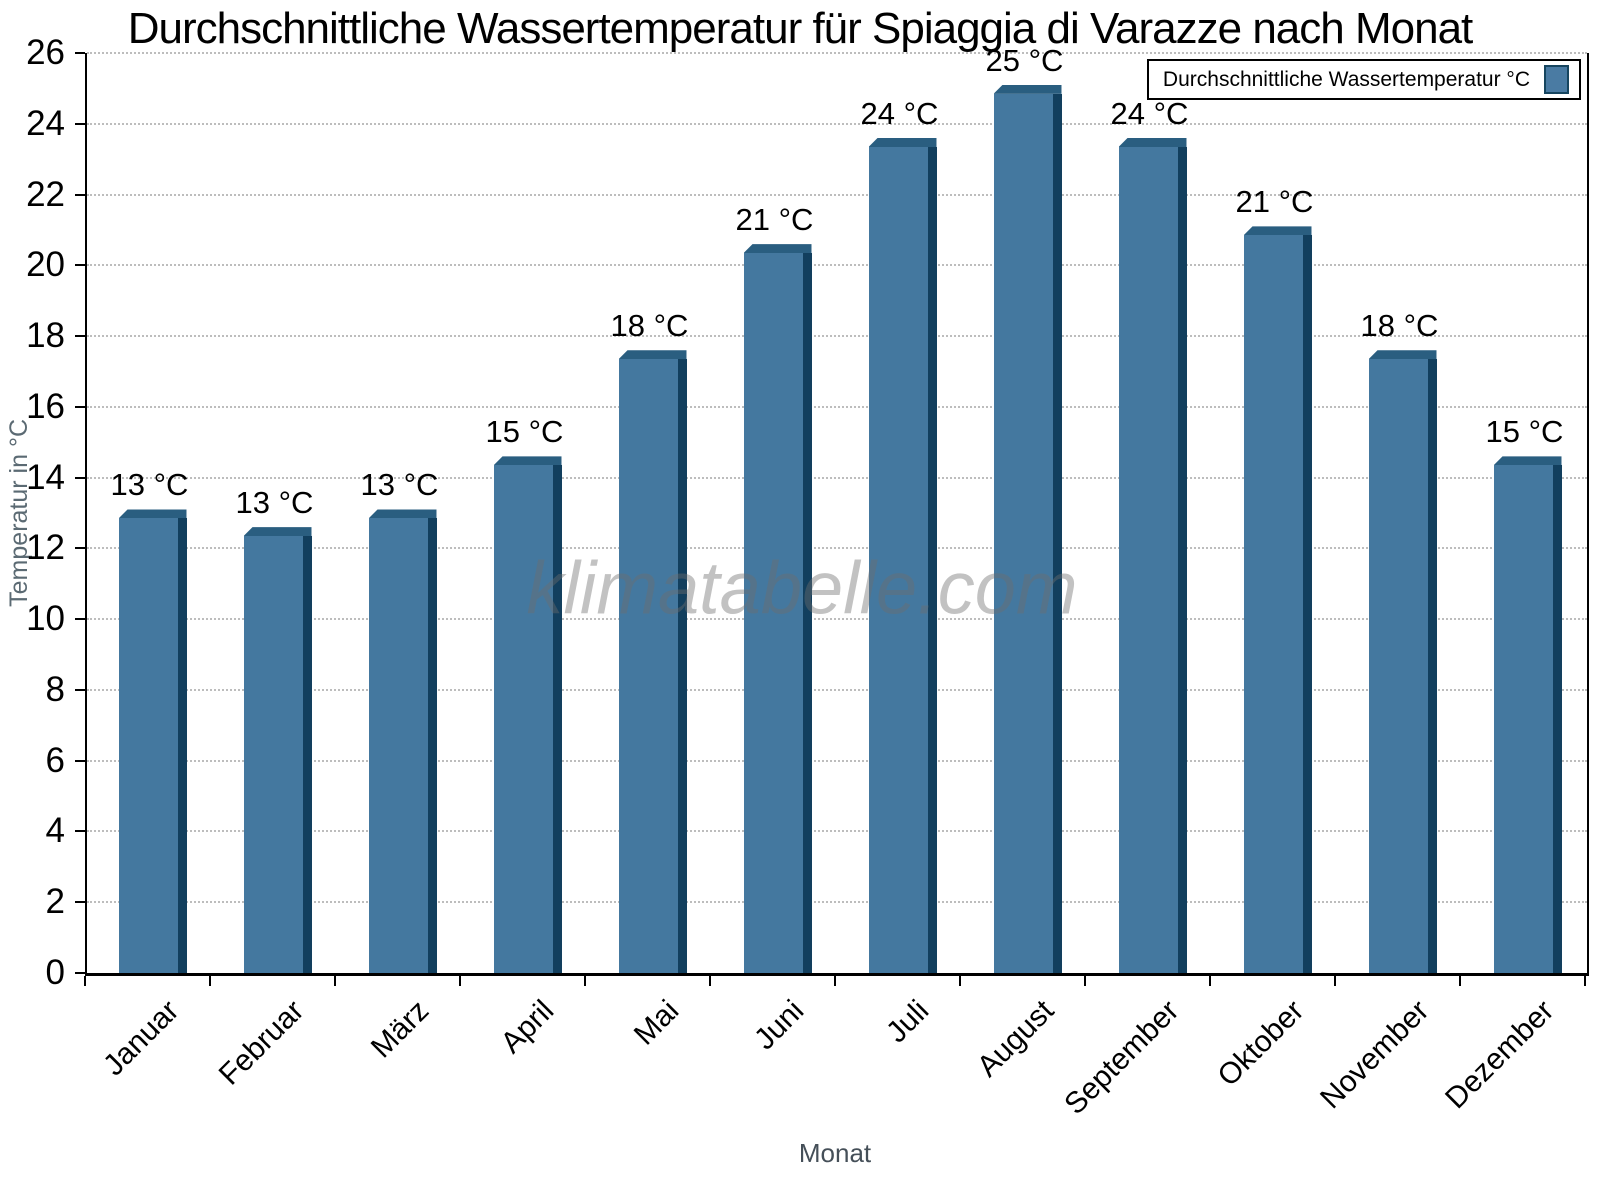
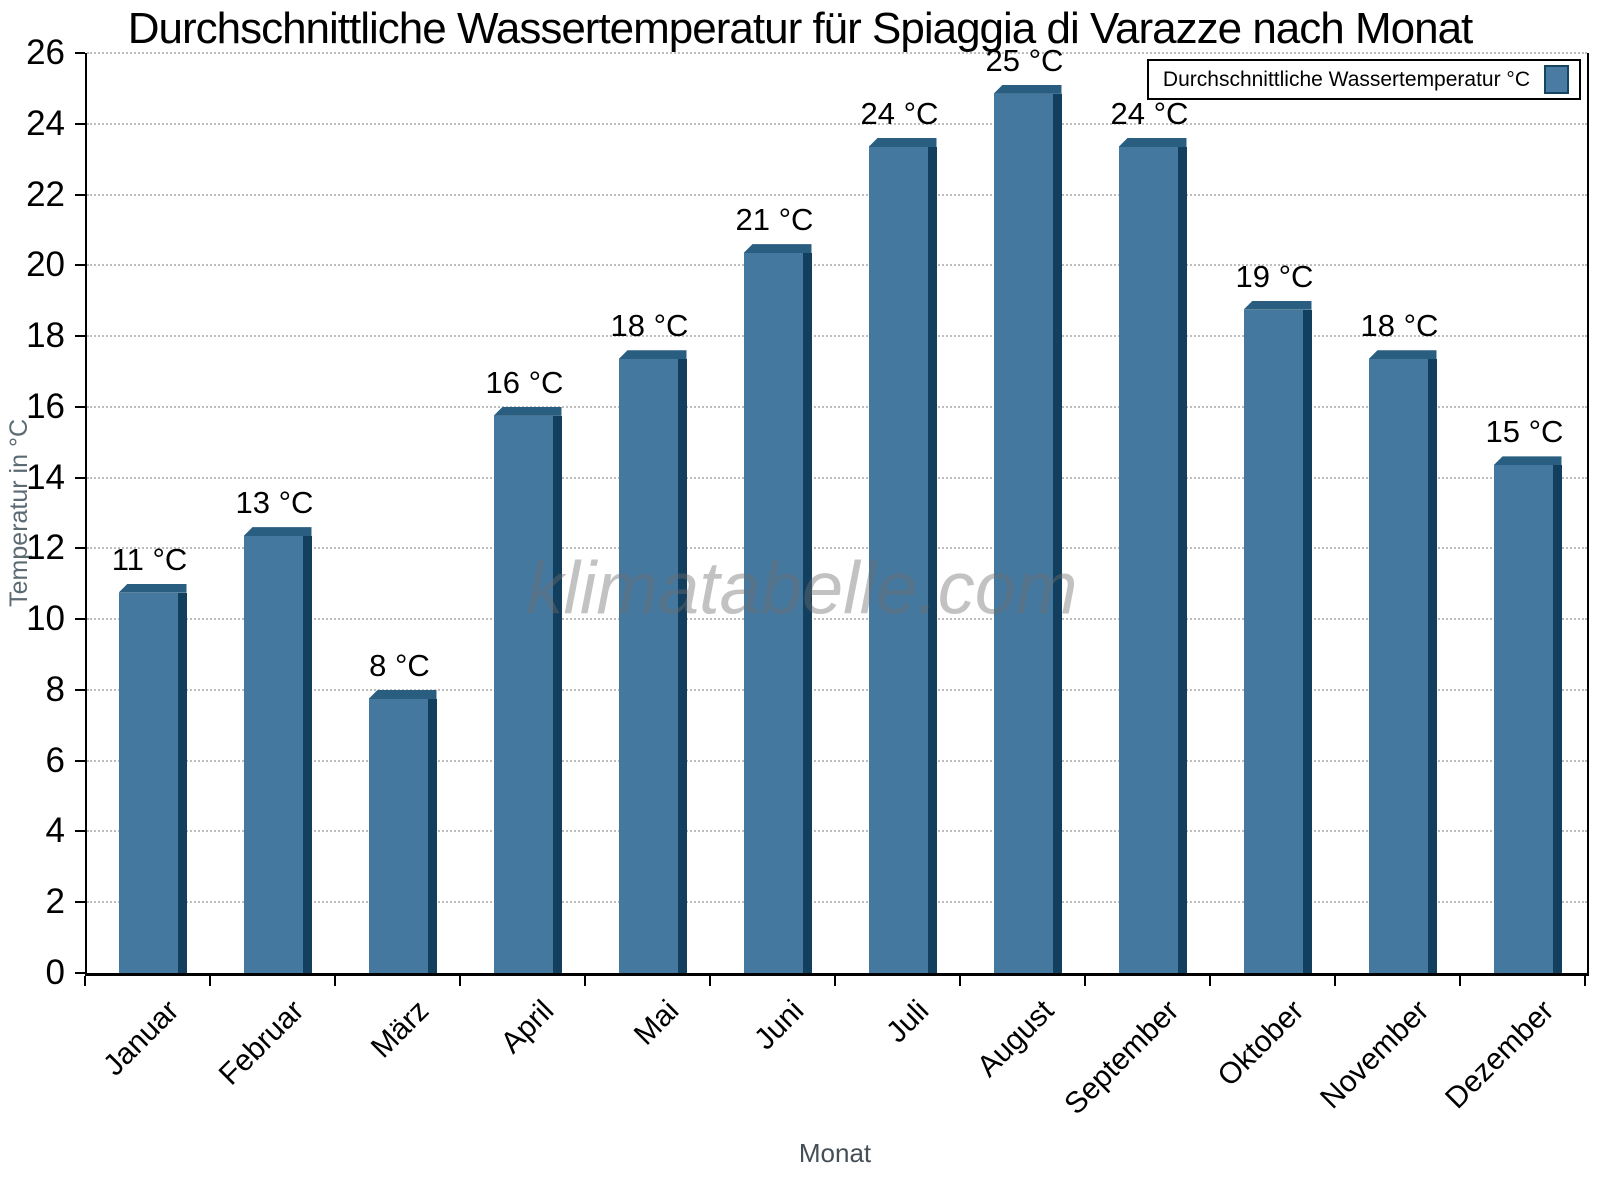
Januar: 13 -> 11
März: 13 -> 8
April: 15 -> 16
Oktober: 21 -> 19
